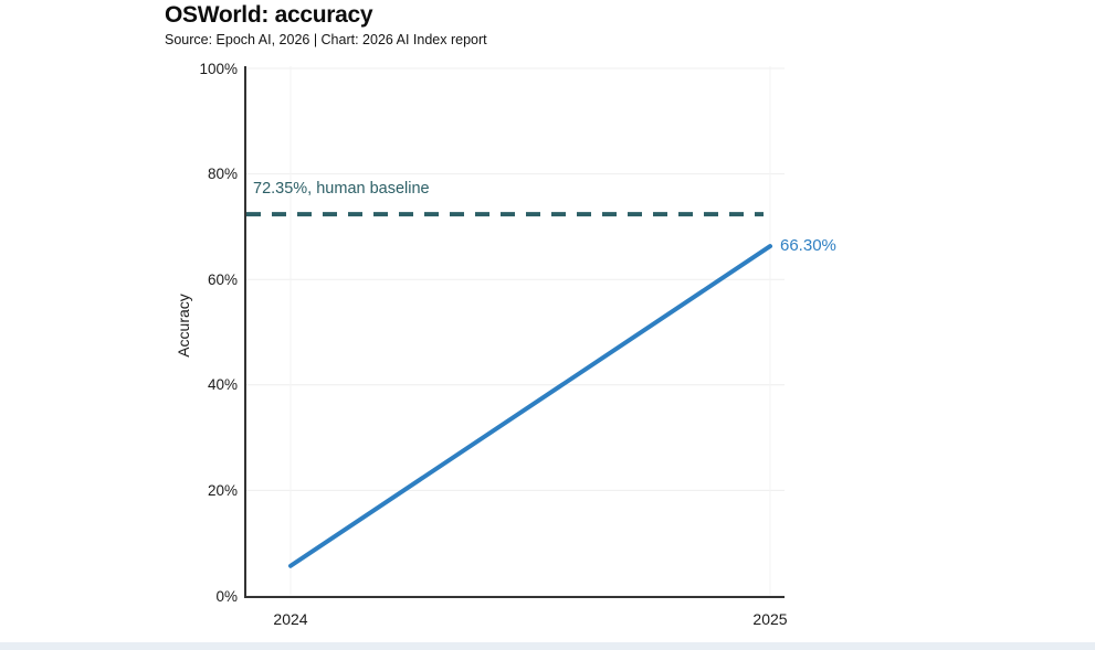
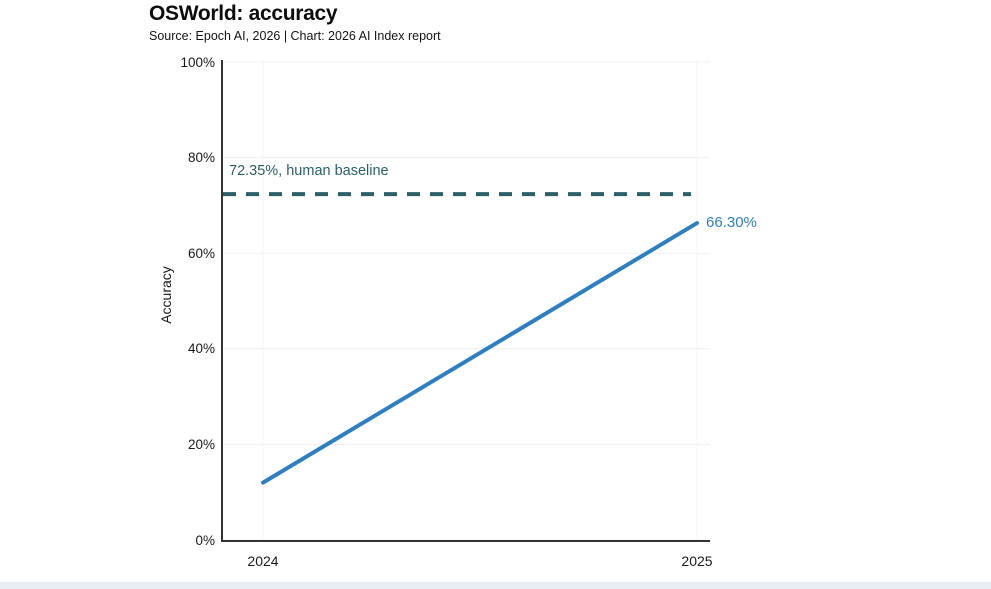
2024: 6% -> 12%
